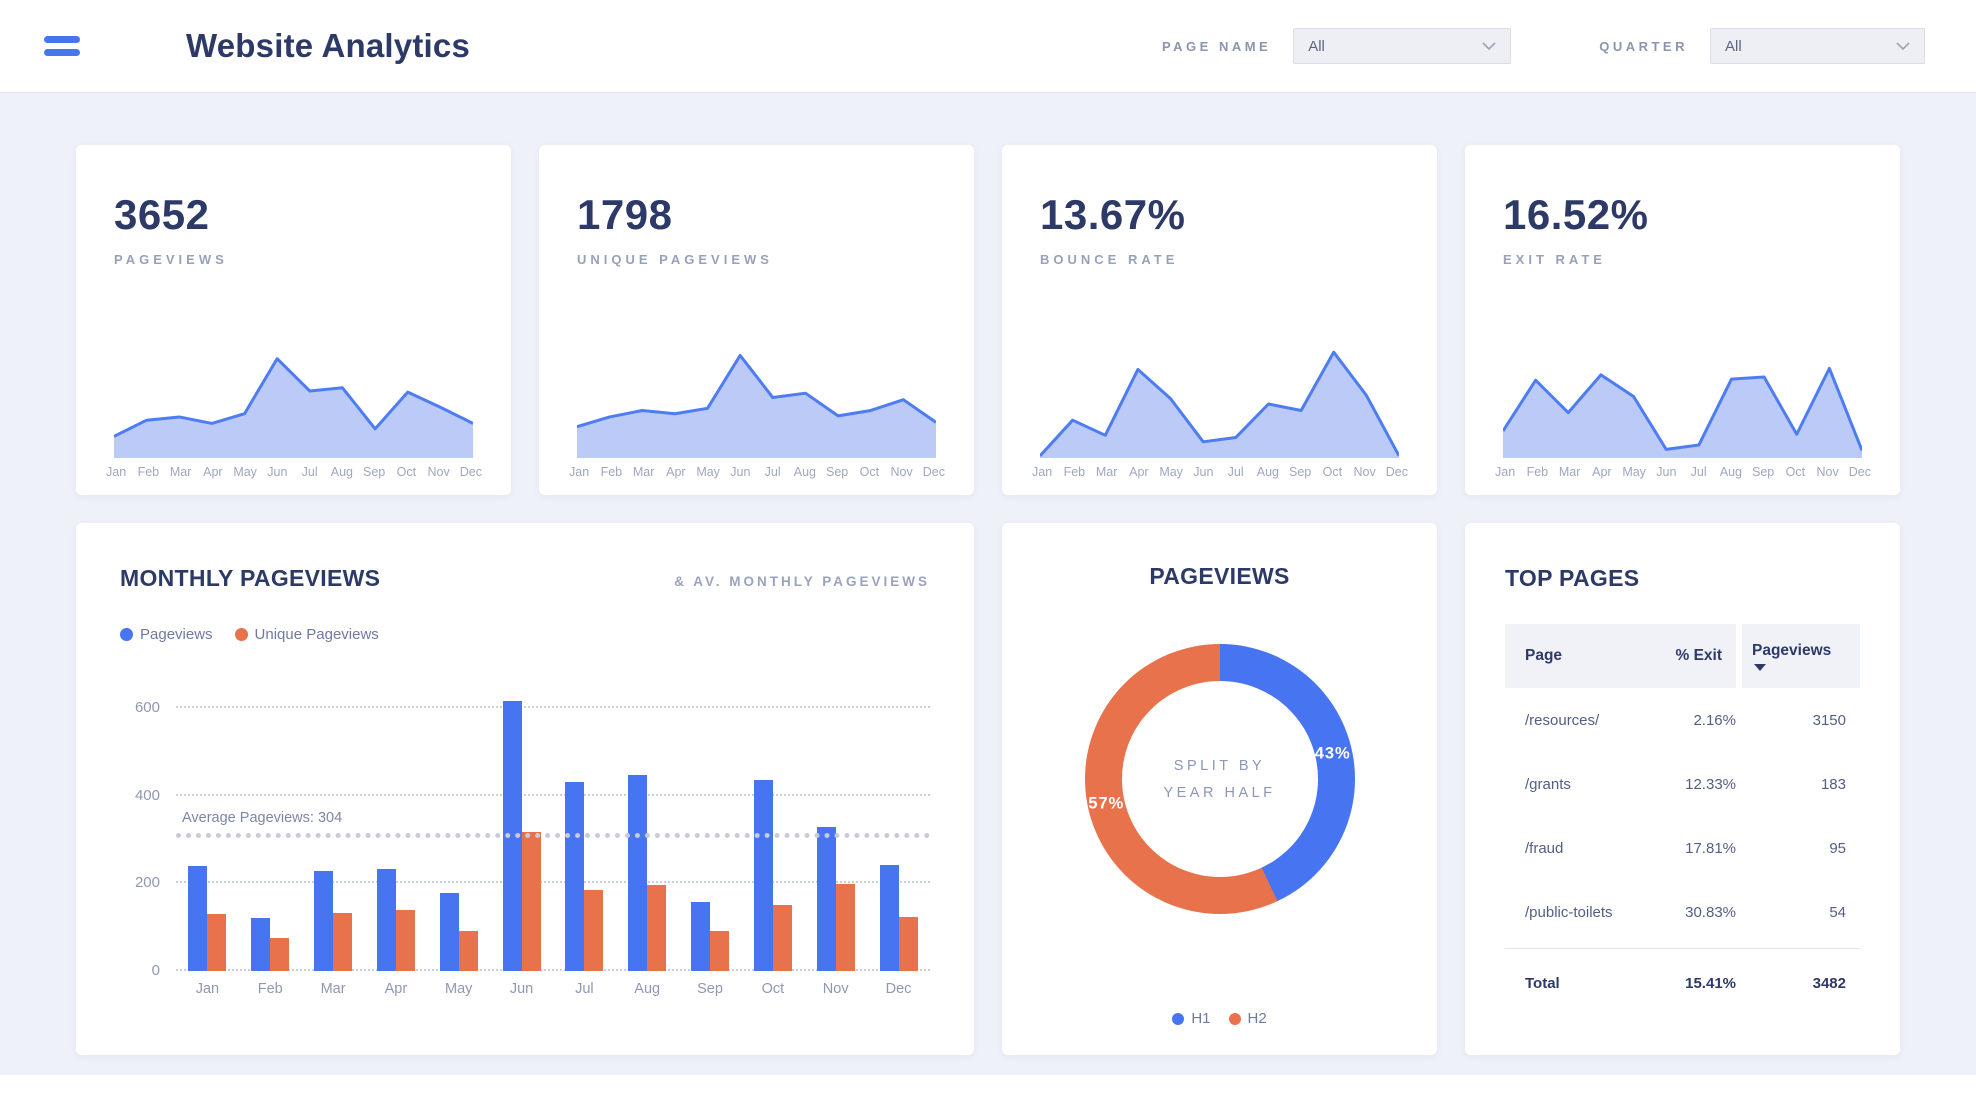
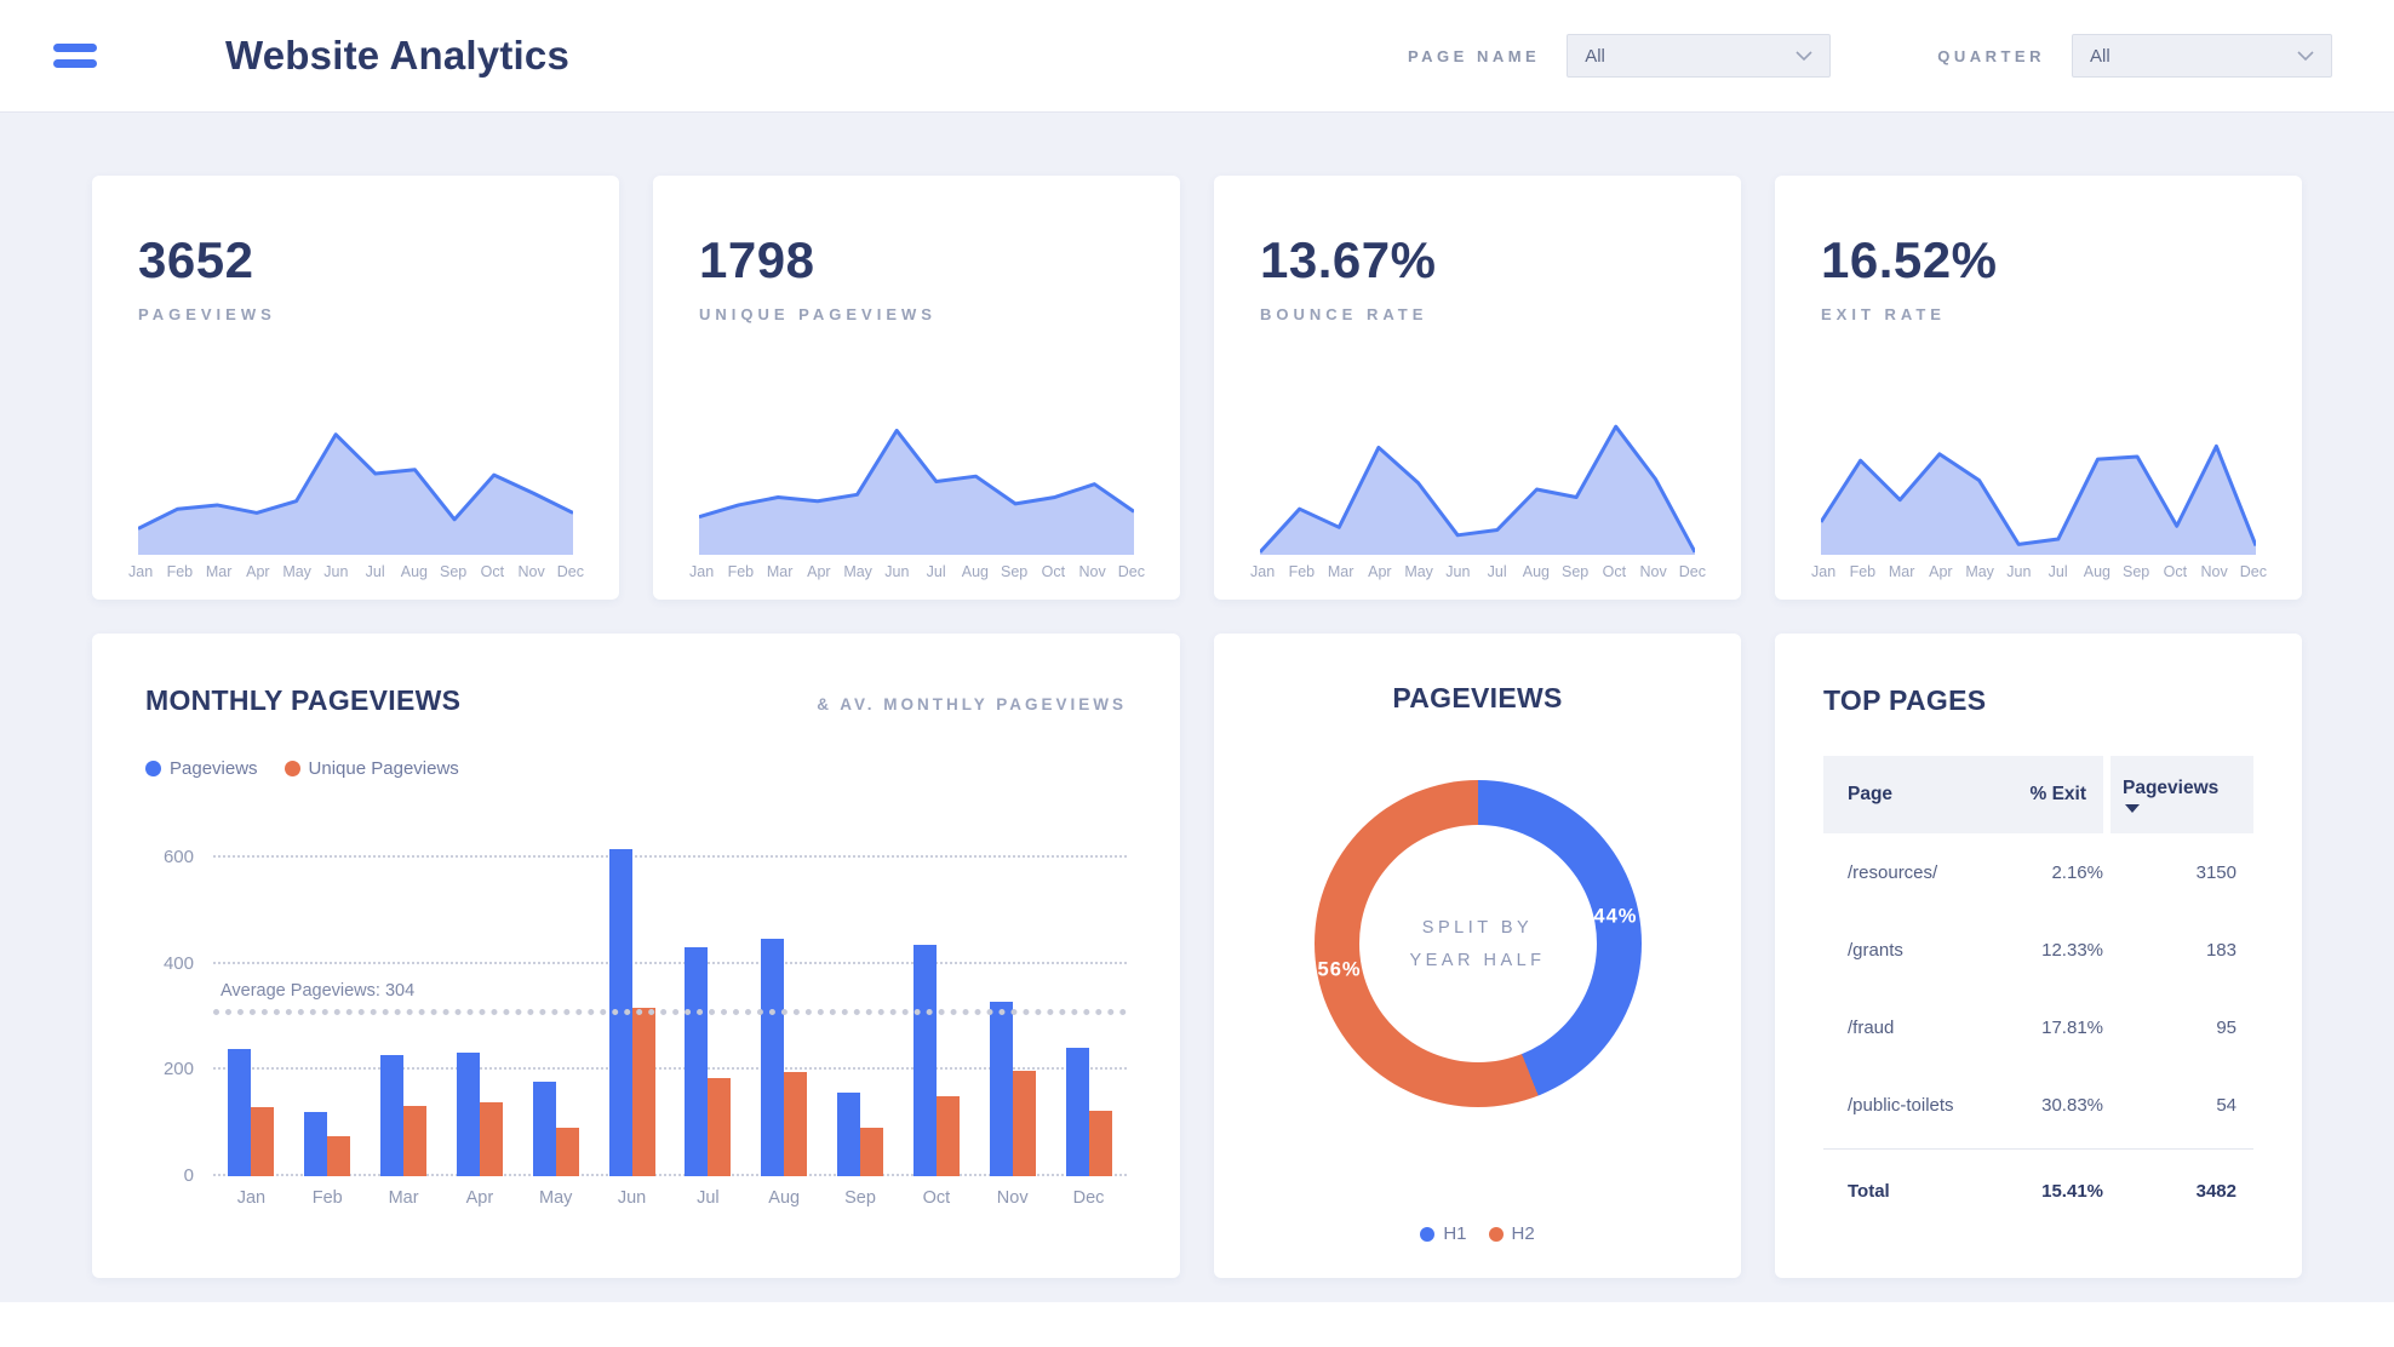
PAGEVIEWS/H1: 43% -> 44%
PAGEVIEWS/H2: 57% -> 56%
